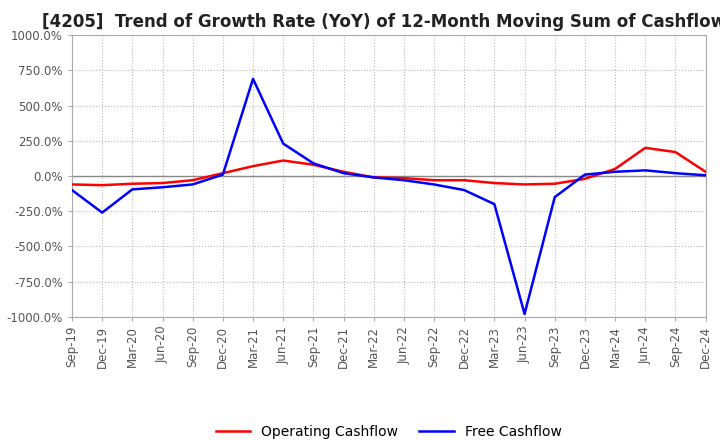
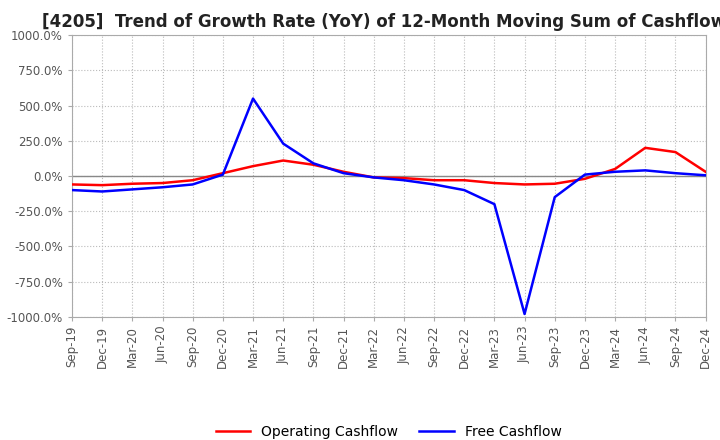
Free Cashflow/Dec-19: -260% -> -110%
Free Cashflow/Mar-21: 690% -> 550%
